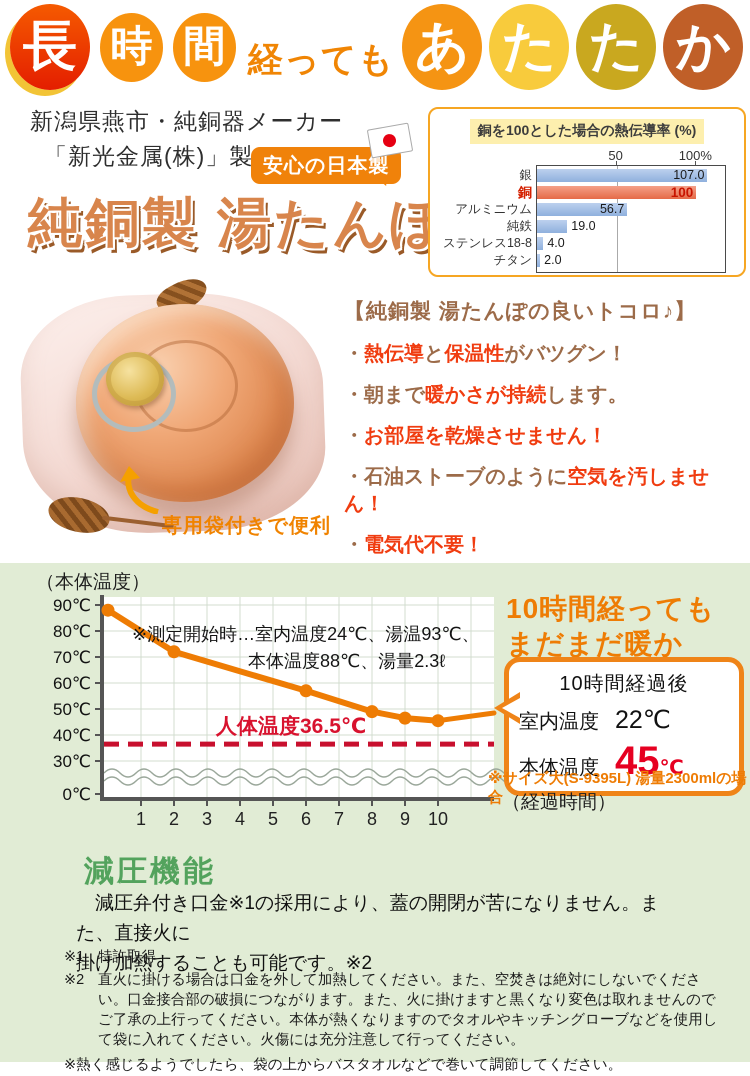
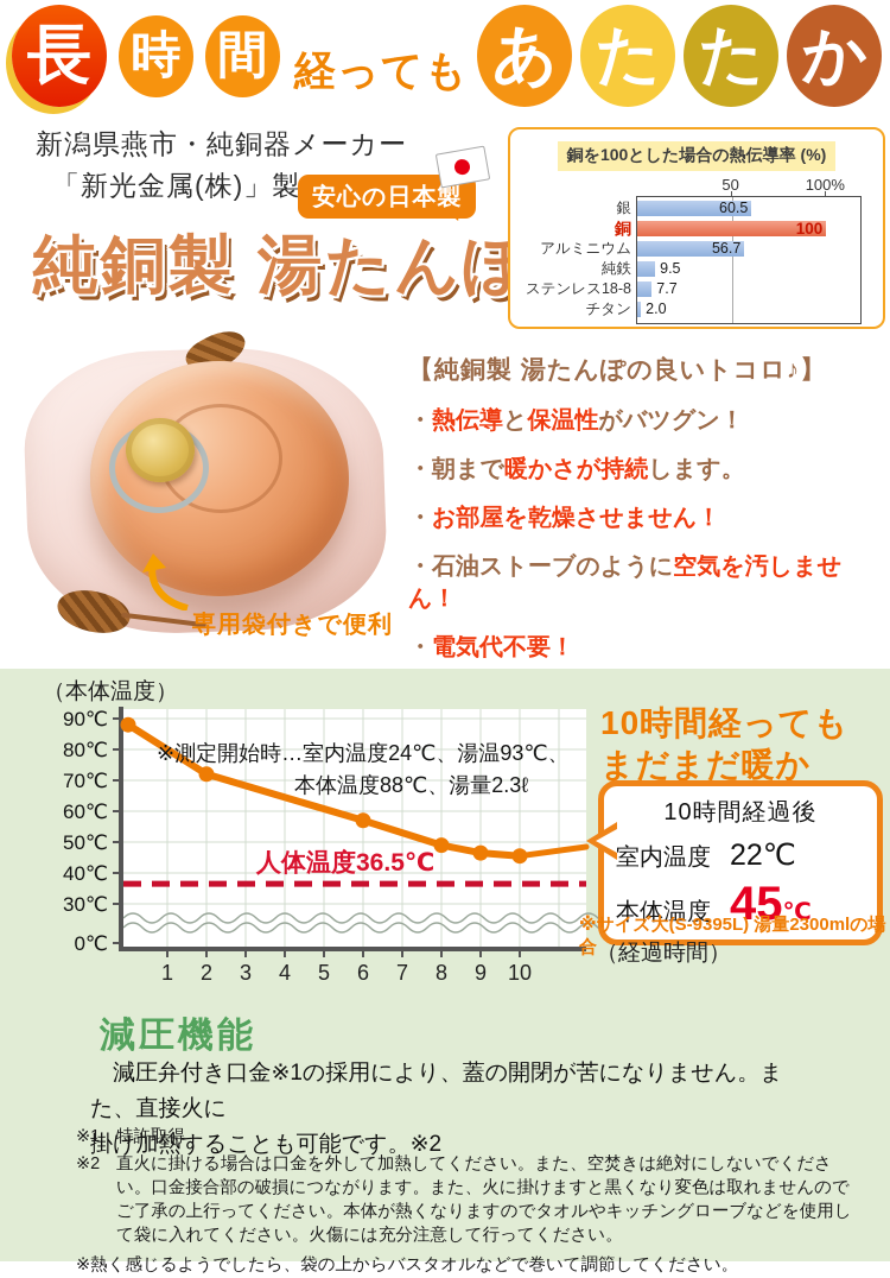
銅を100とした場合の熱伝導率 (%)/銀: 107.0 -> 60.5
銅を100とした場合の熱伝導率 (%)/純鉄: 19.0 -> 9.5
銅を100とした場合の熱伝導率 (%)/ステンレス18-8: 4.0 -> 7.7
